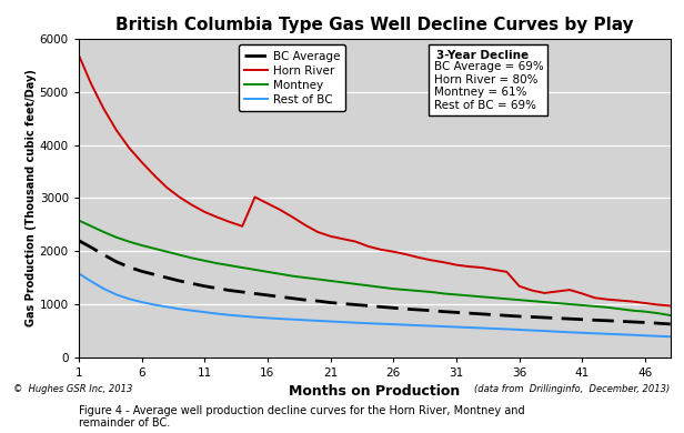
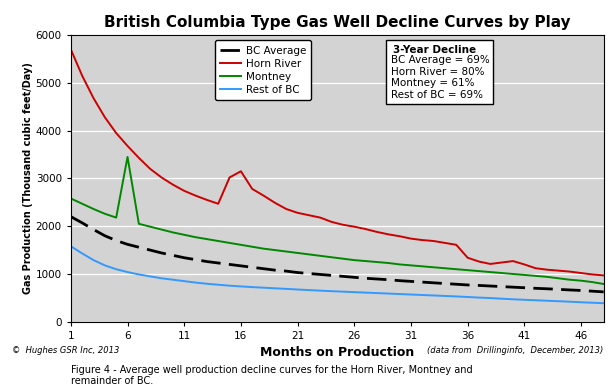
Montney/6: 2110 -> 3450
Horn River/16: 2900 -> 3150
